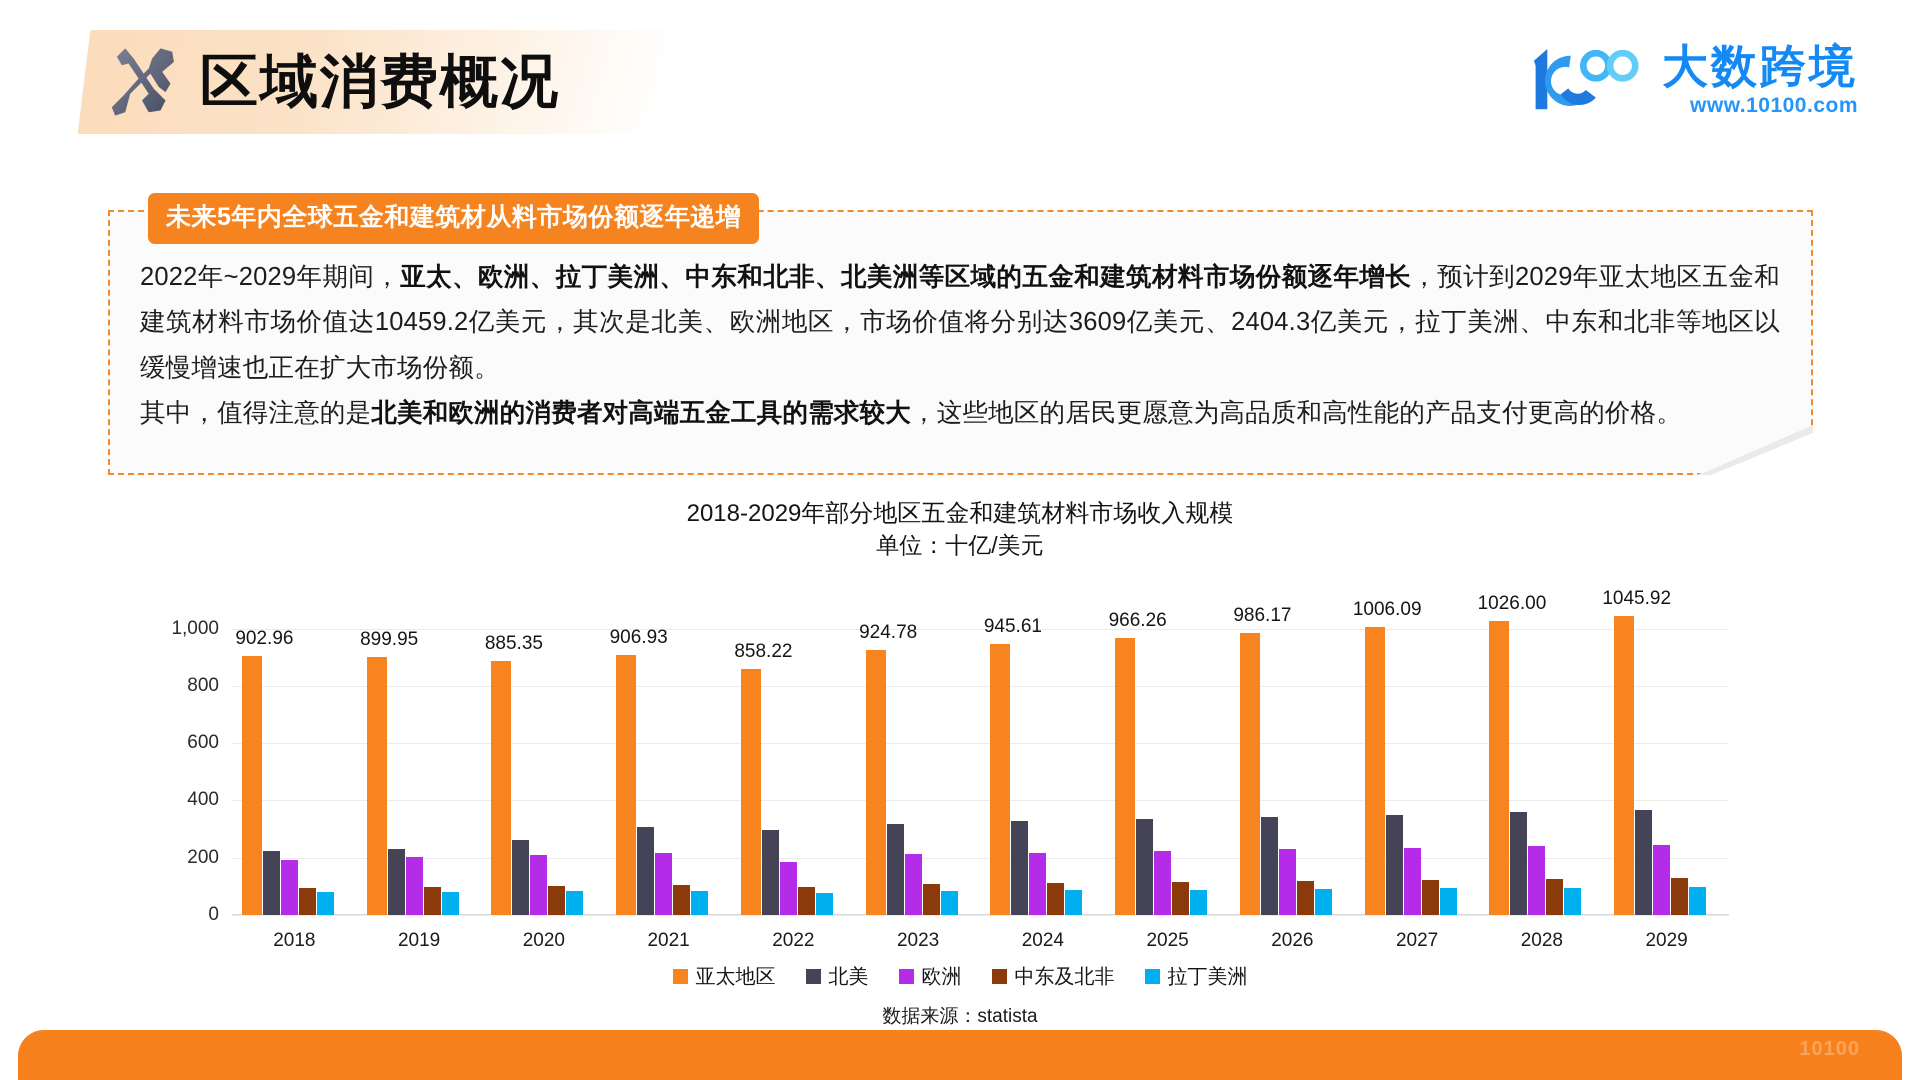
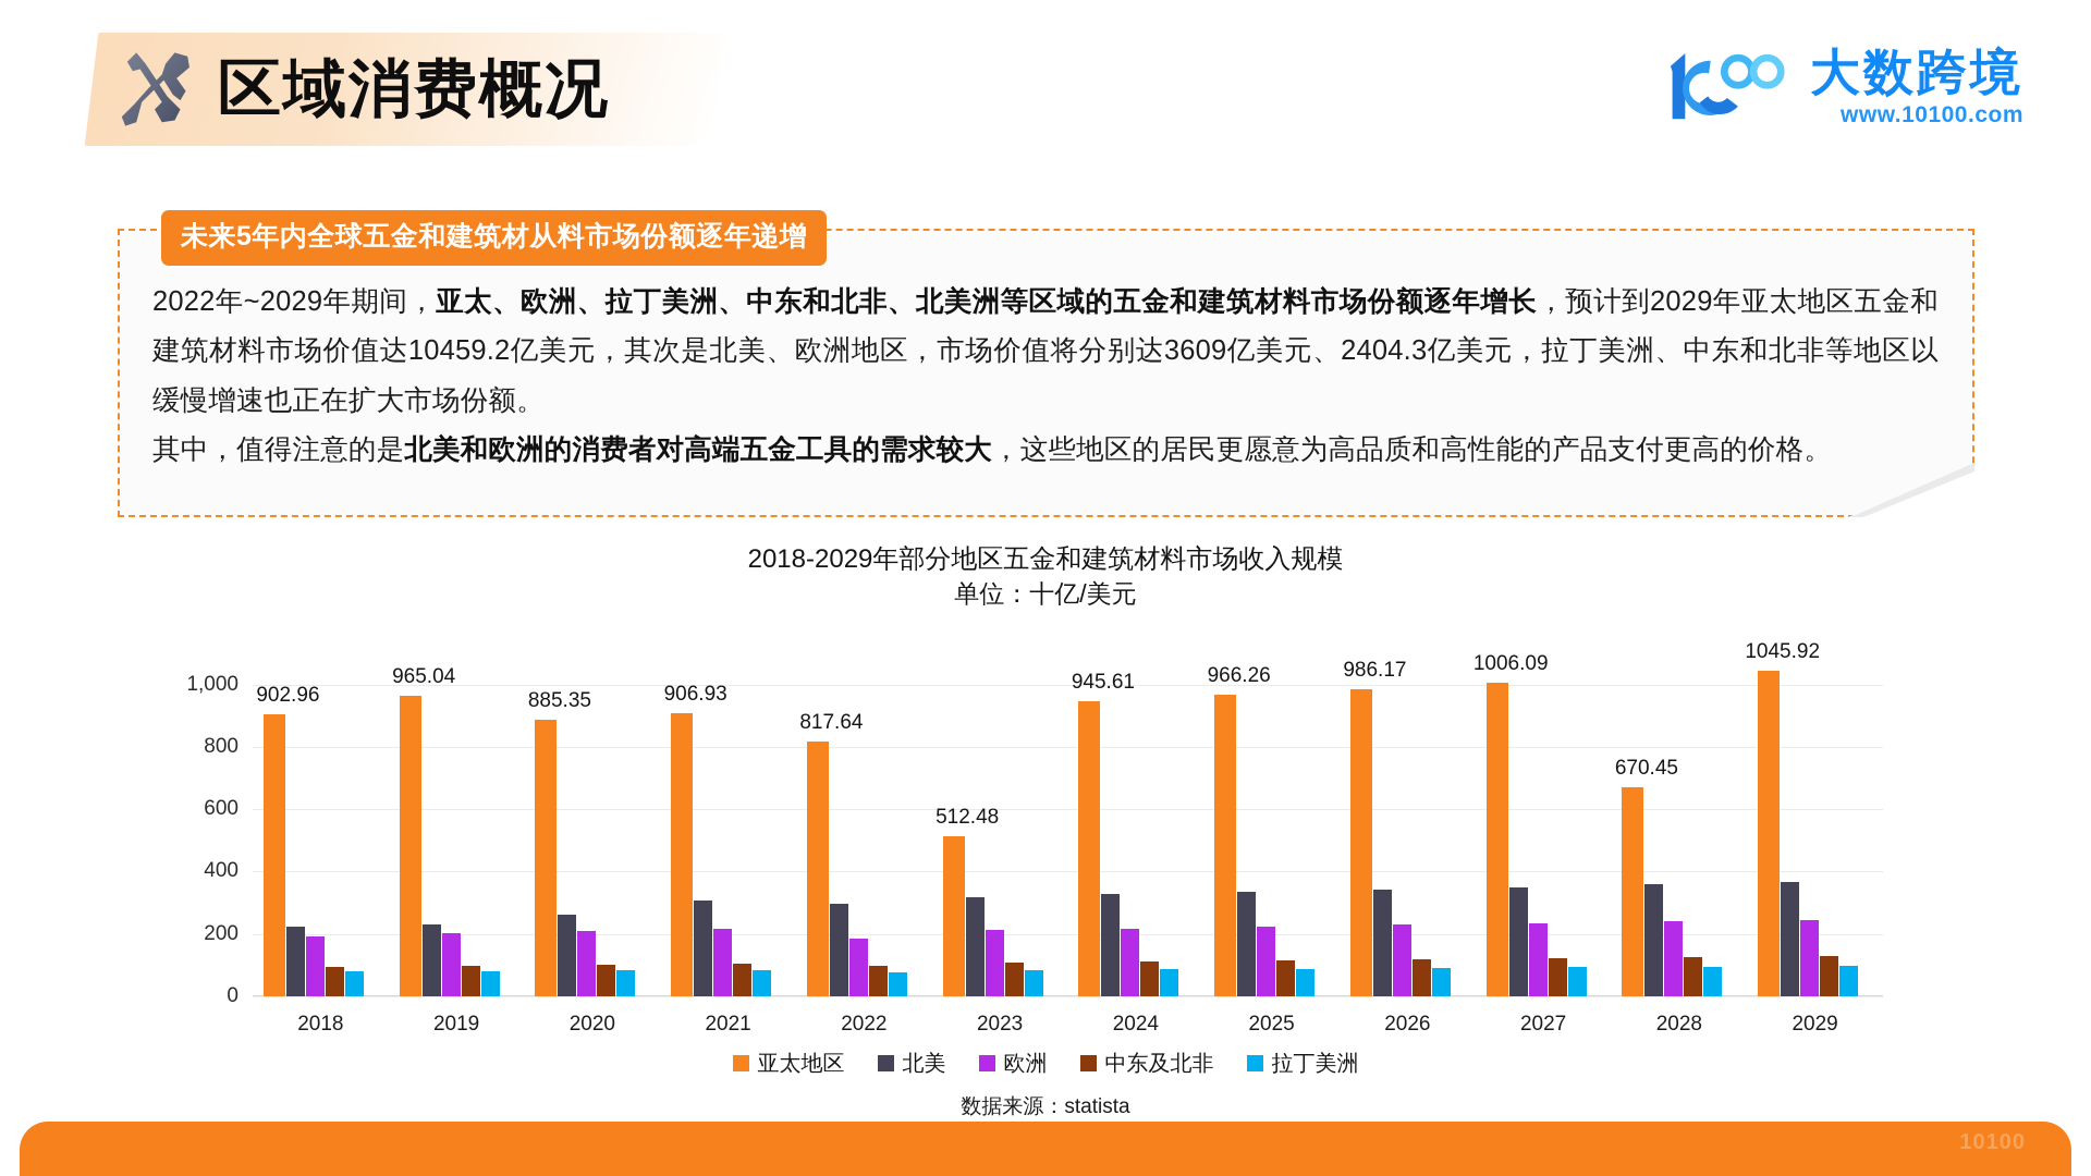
亚太地区/2019: 899.95 -> 965.04
亚太地区/2022: 858.22 -> 817.64
亚太地区/2023: 924.78 -> 512.48
亚太地区/2028: 1026.00 -> 670.45
